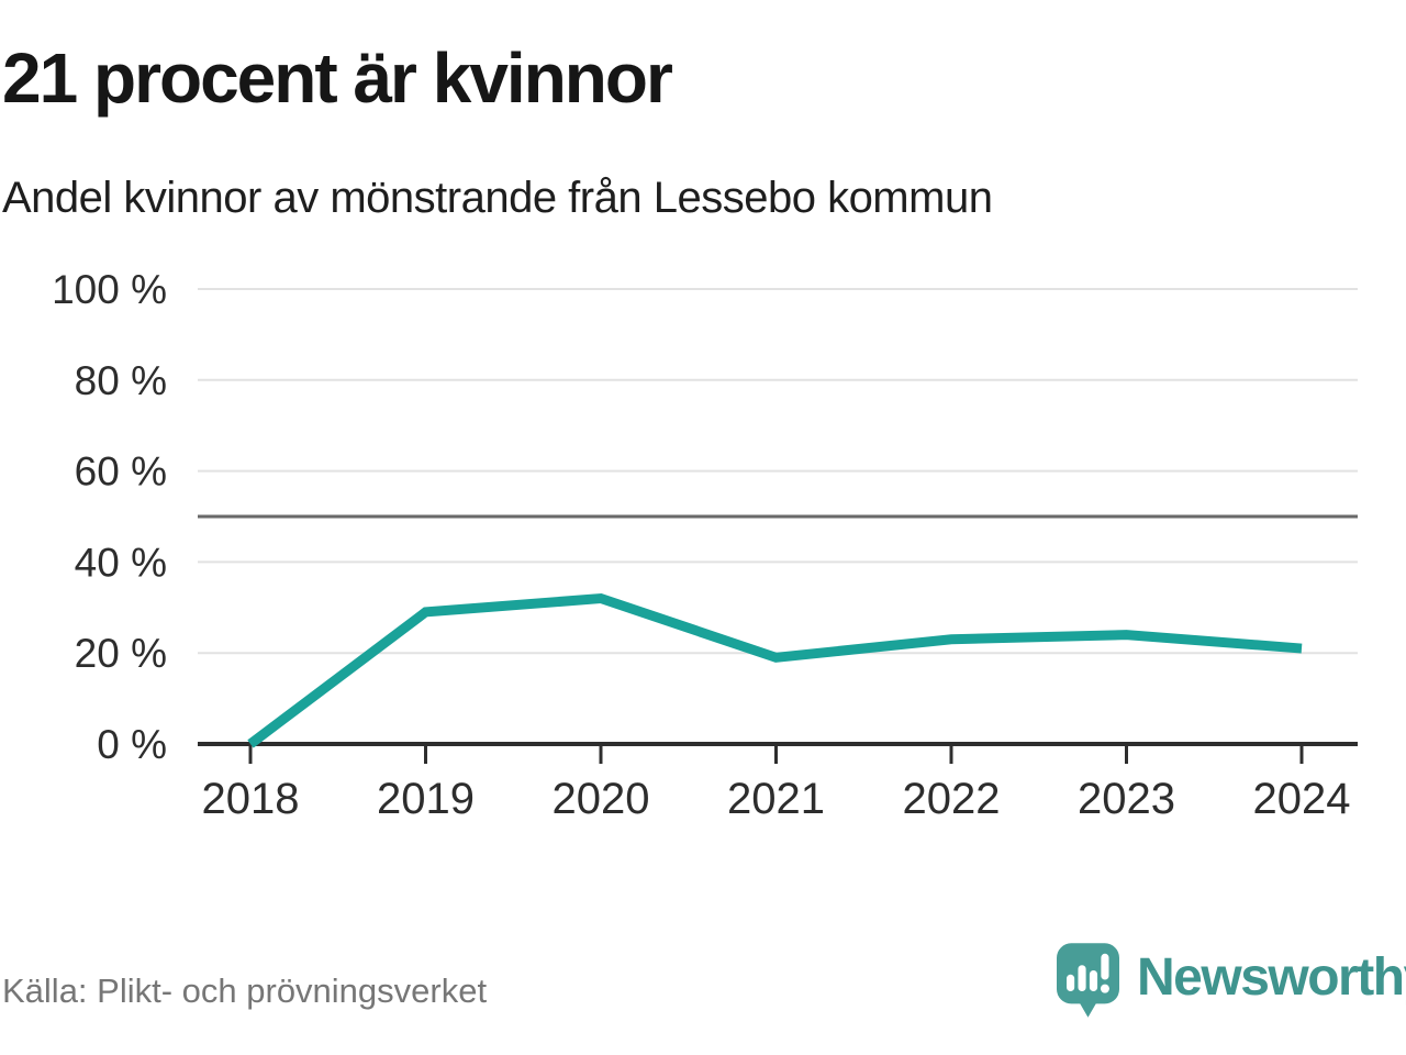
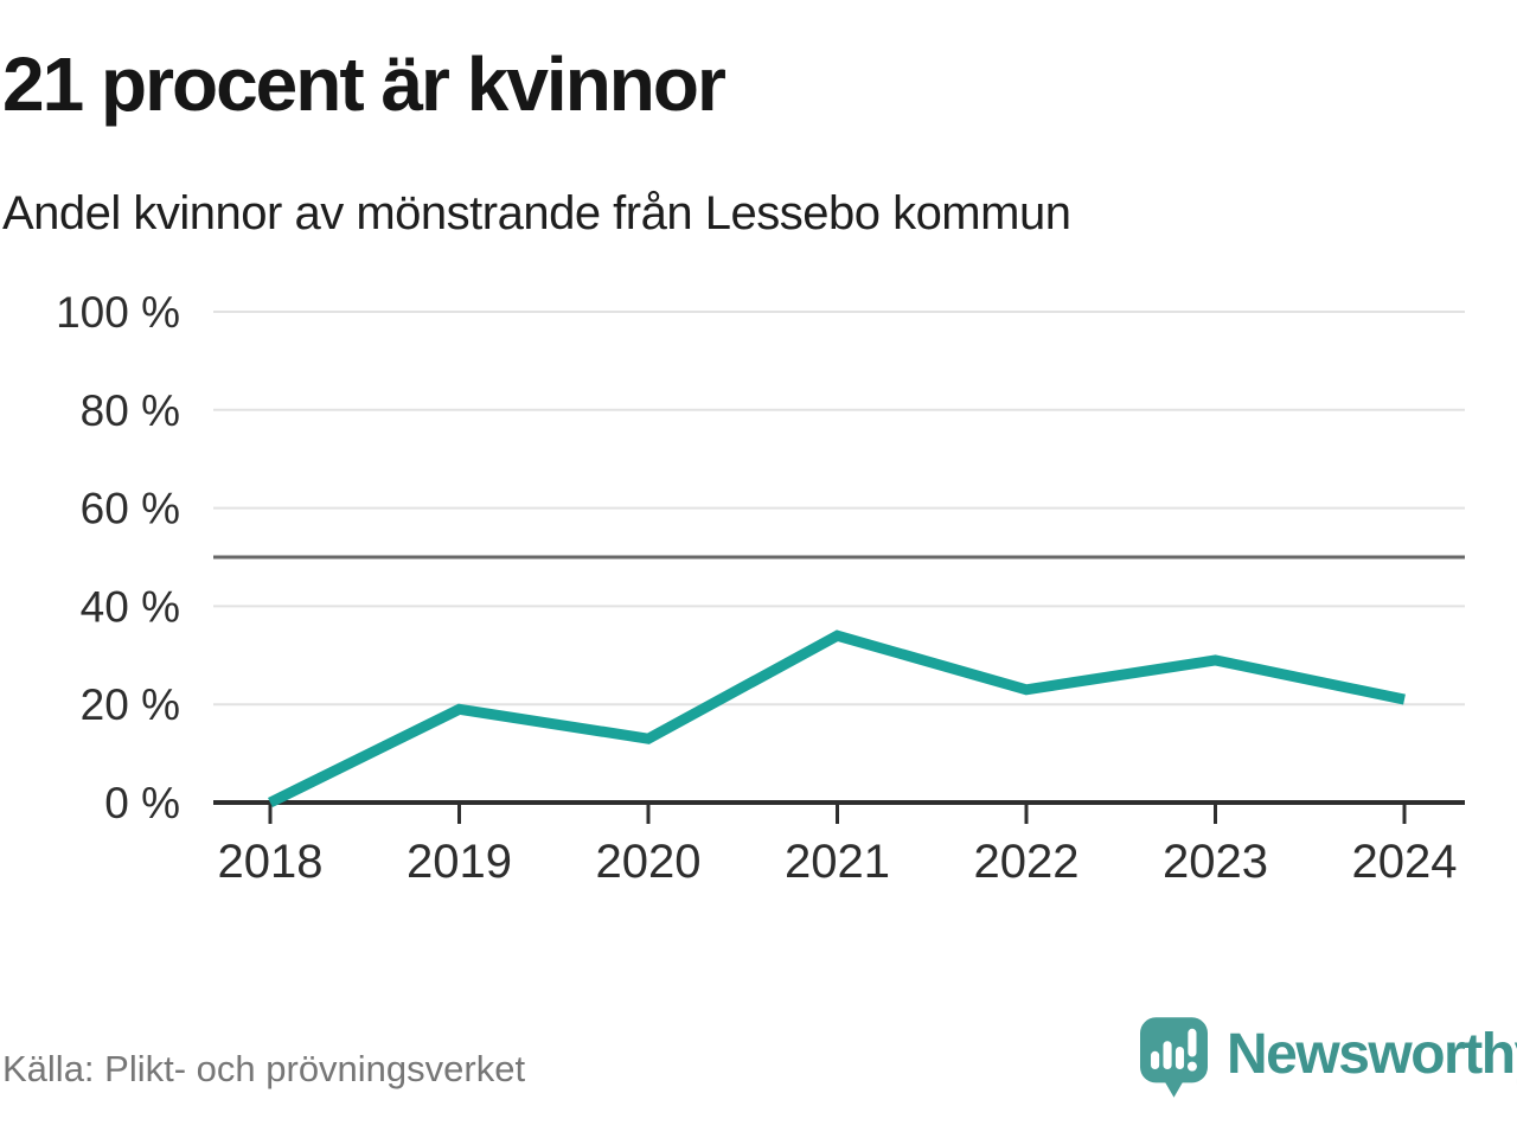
2019: 29% -> 19%
2020: 32% -> 13%
2021: 19% -> 34%
2023: 24% -> 29%
